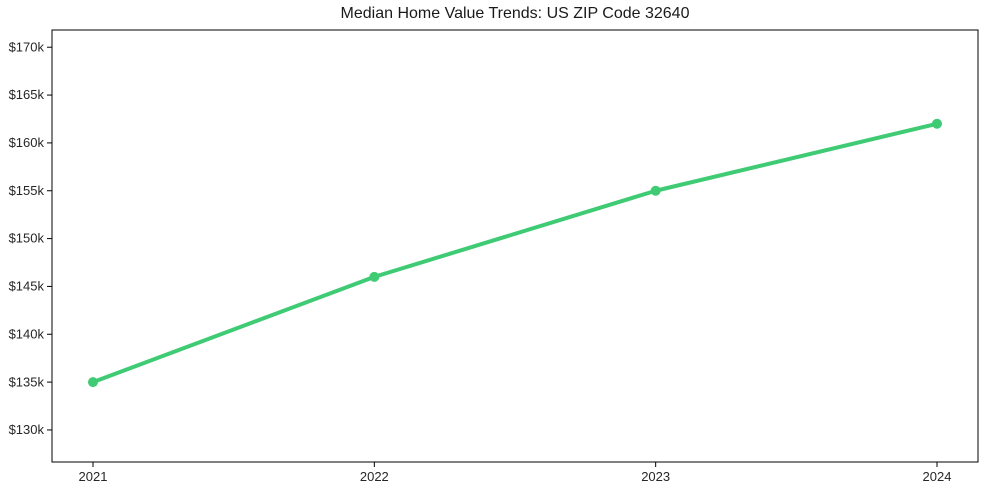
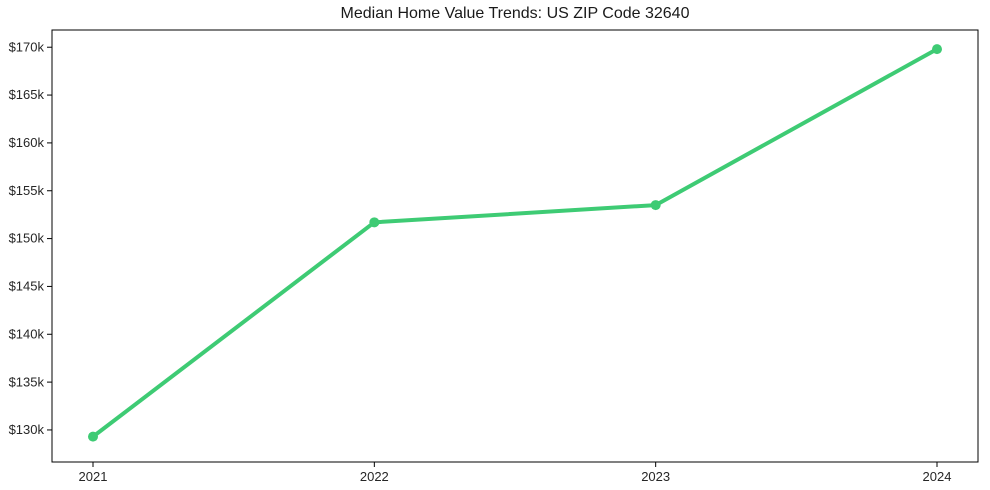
2021: $135k -> $129k
2022: $146k -> $152k
2023: $155k -> $154k
2024: $162k -> $170k
